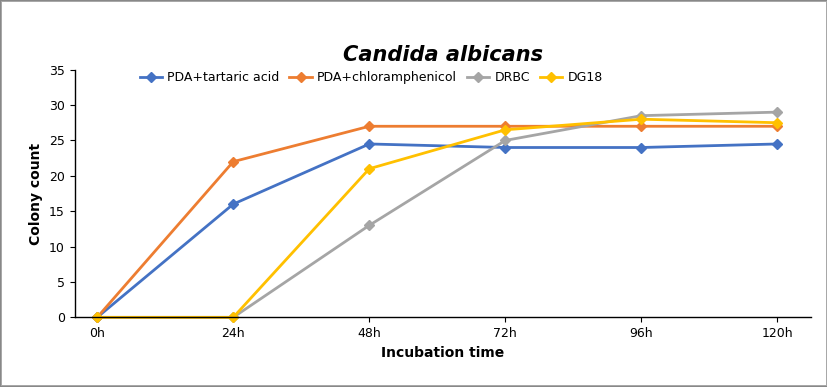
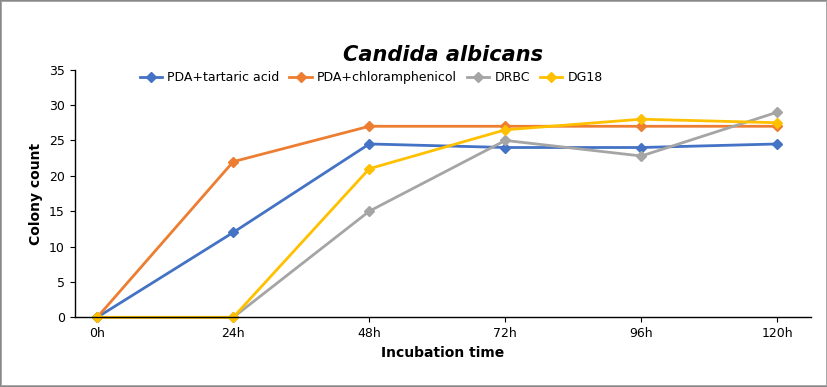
PDA+tartaric acid/24h: 16.0 -> 12.0
DRBC/48h: 13.0 -> 15.0
DRBC/96h: 28.5 -> 22.8
